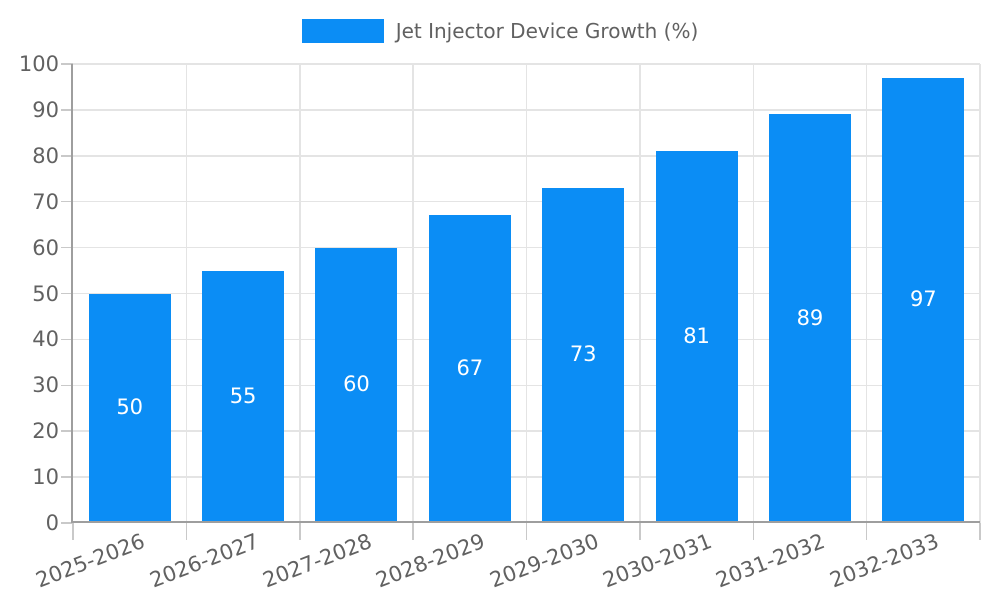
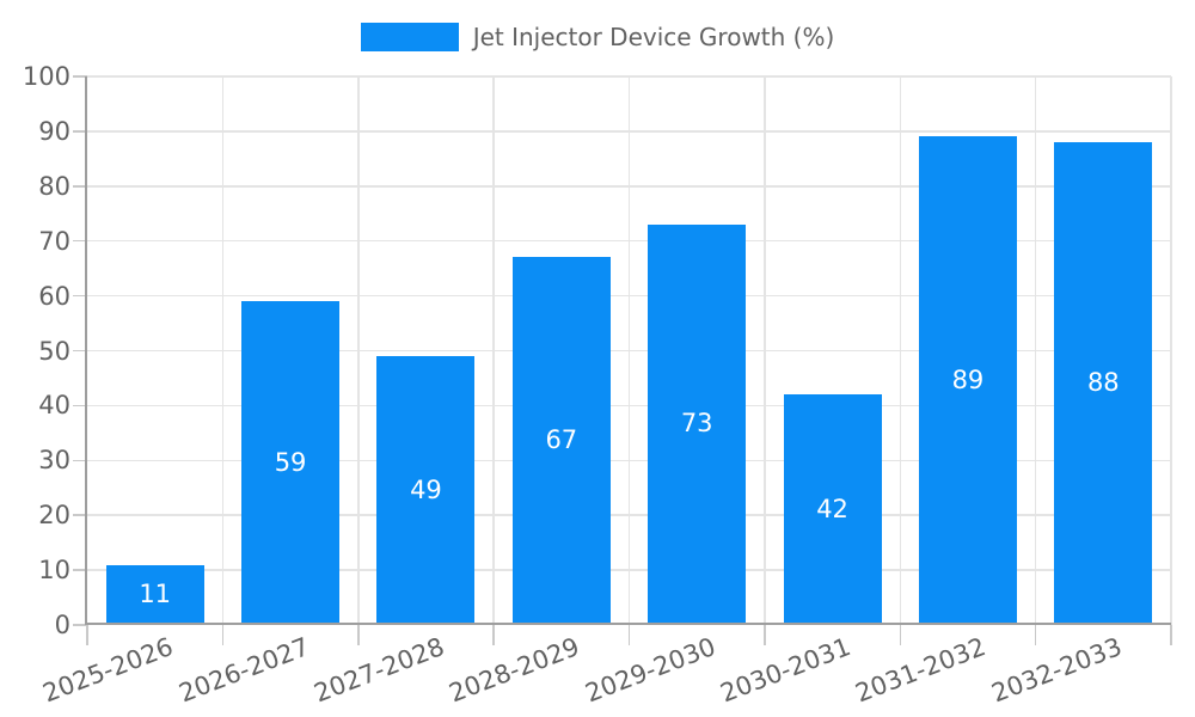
2025-2026: 50 -> 11
2026-2027: 55 -> 59
2027-2028: 60 -> 49
2030-2031: 81 -> 42
2032-2033: 97 -> 88
